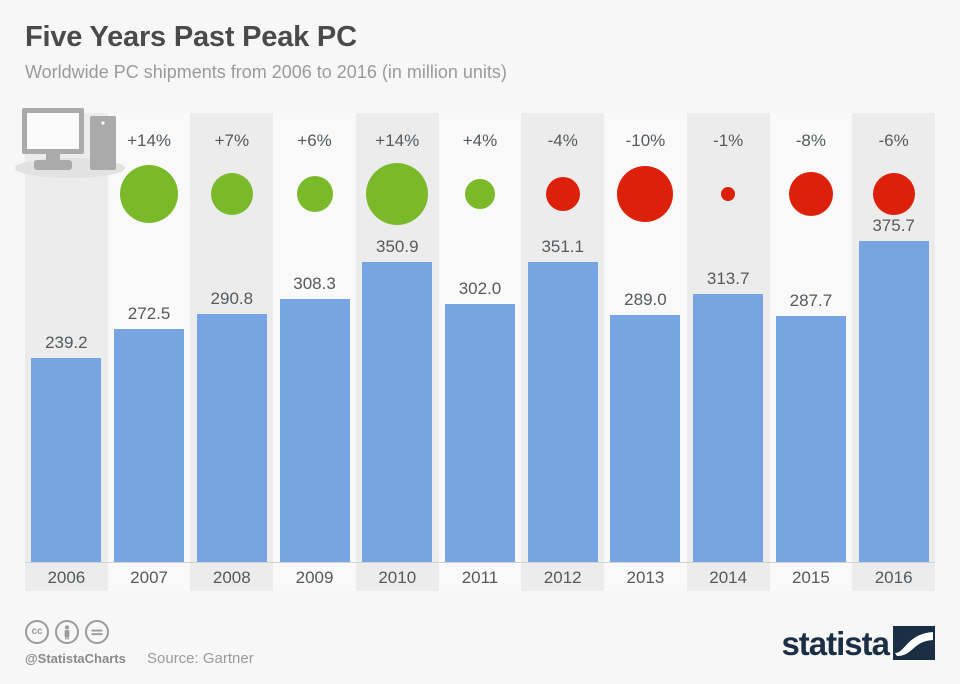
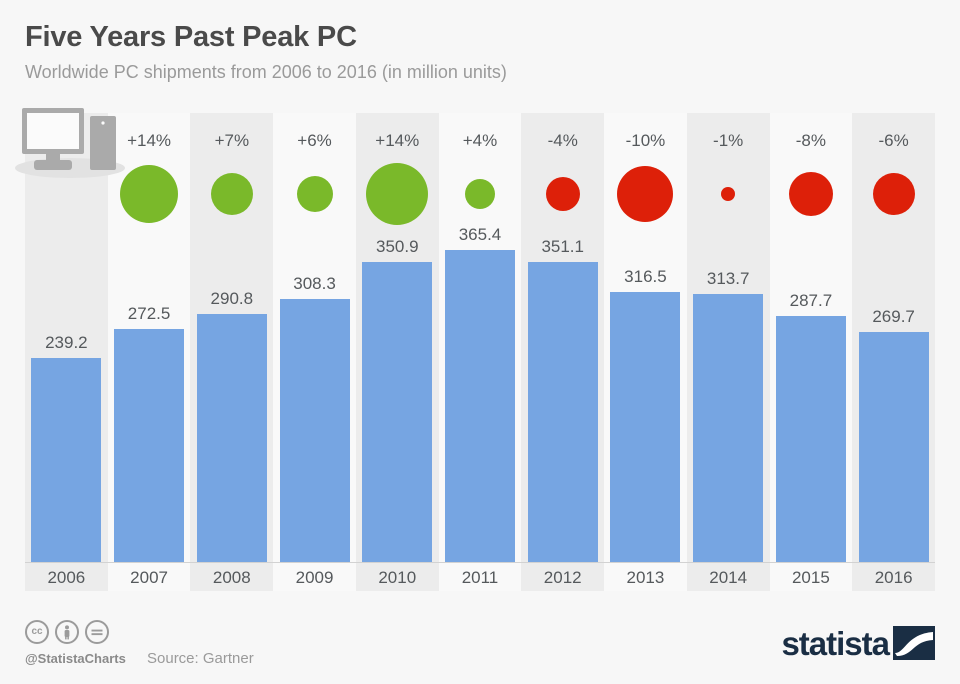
2011: 302.0 -> 365.4
2013: 289.0 -> 316.5
2016: 375.7 -> 269.7
